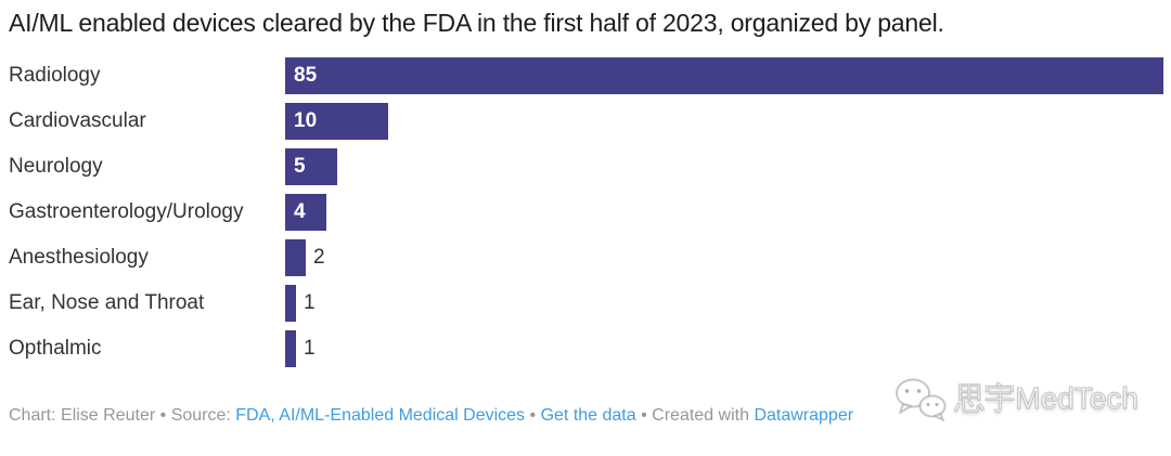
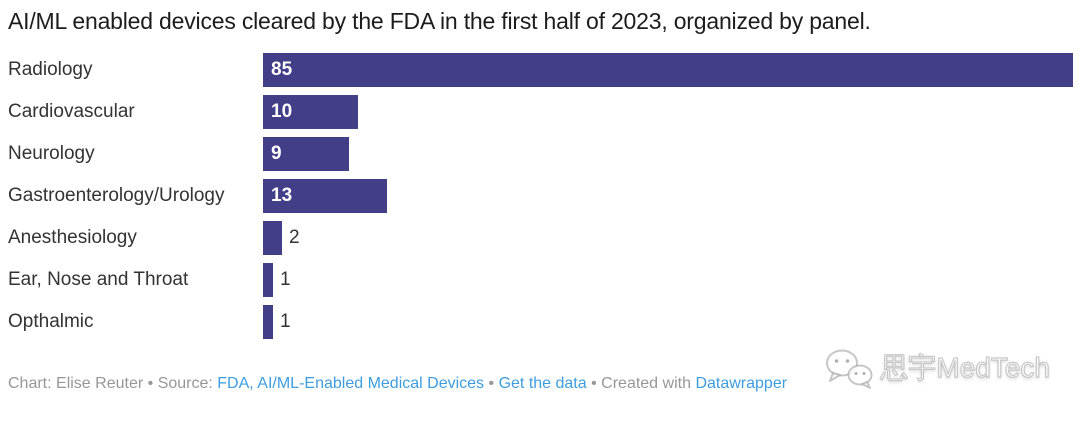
Neurology: 5 -> 9
Gastroenterology/Urology: 4 -> 13
